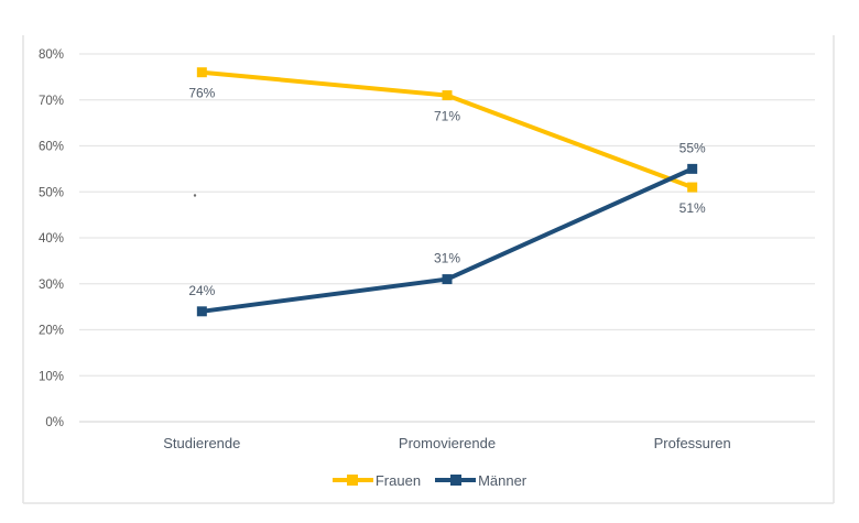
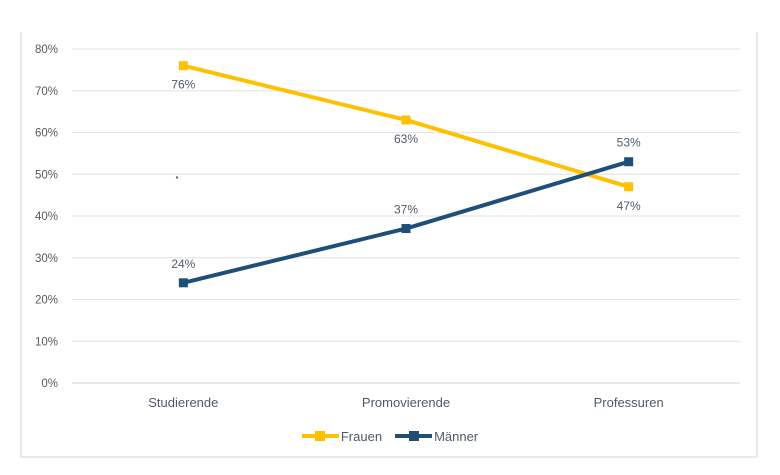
Frauen/Promovierende: 71% -> 63%
Männer/Promovierende: 31% -> 37%
Frauen/Professuren: 51% -> 47%
Männer/Professuren: 55% -> 53%
